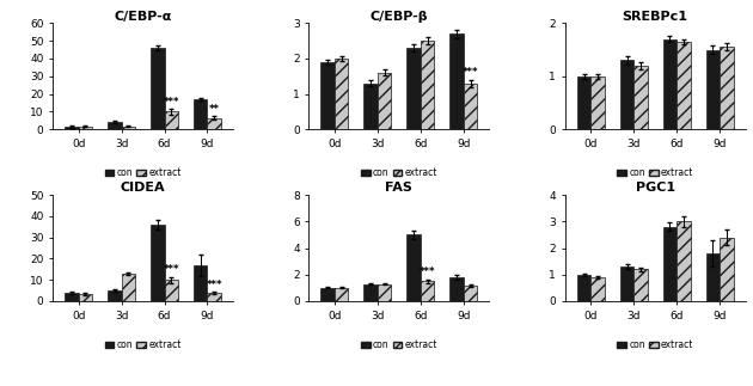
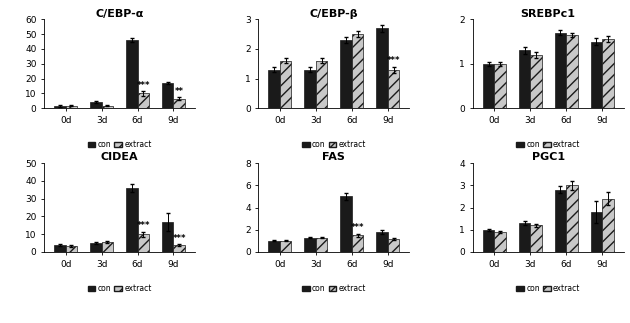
C/EBP-β/con/0d: 1.9 -> 1.3
C/EBP-β/extract/0d: 2.0 -> 1.6
CIDEA/extract/3d: 13 -> 6
